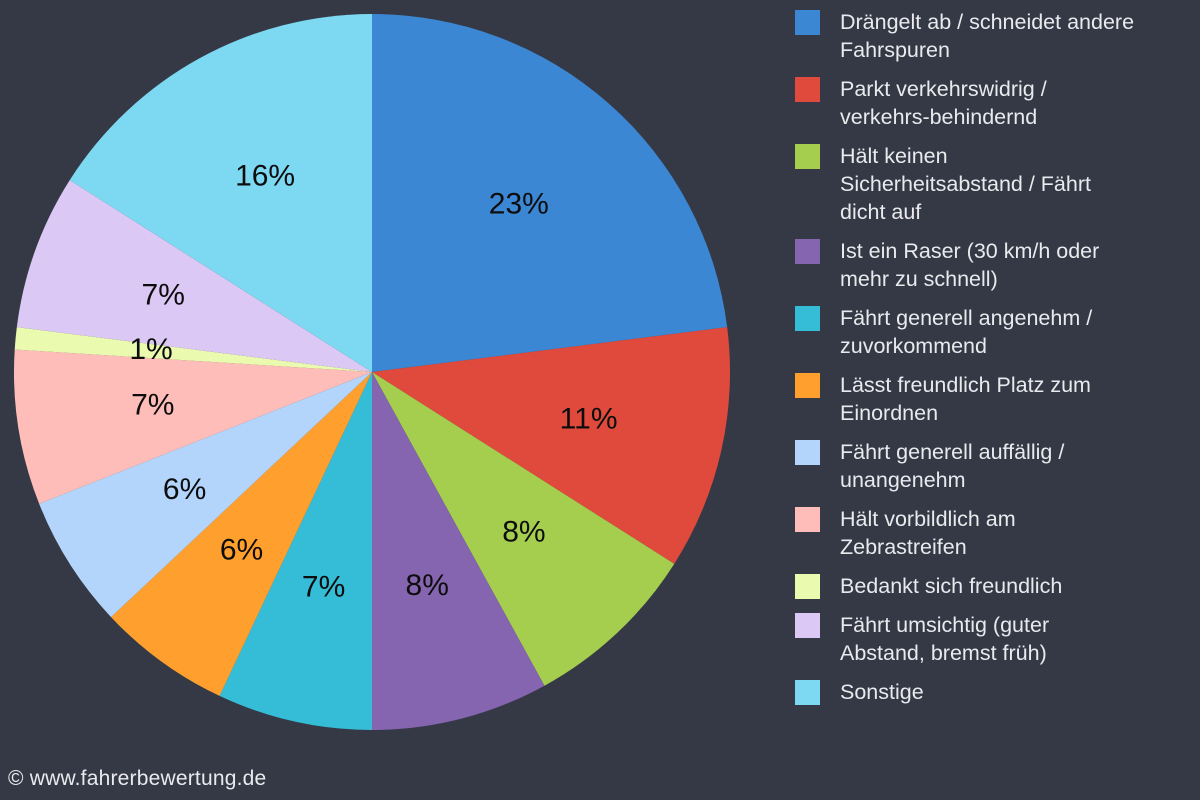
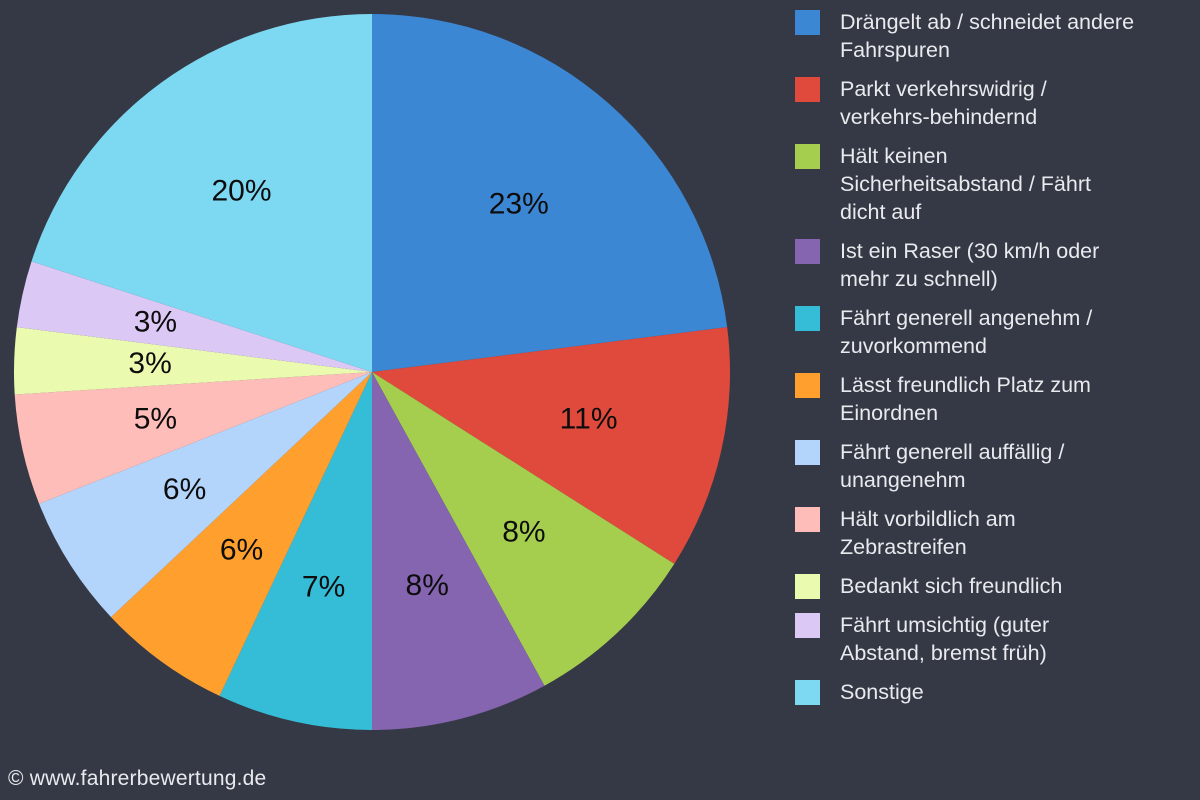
Hält vorbildlich am Zebrastreifen: 7% -> 5%
Bedankt sich freundlich: 1% -> 3%
Fährt umsichtig (guter Abstand, bremst früh): 7% -> 3%
Sonstige: 16% -> 20%
